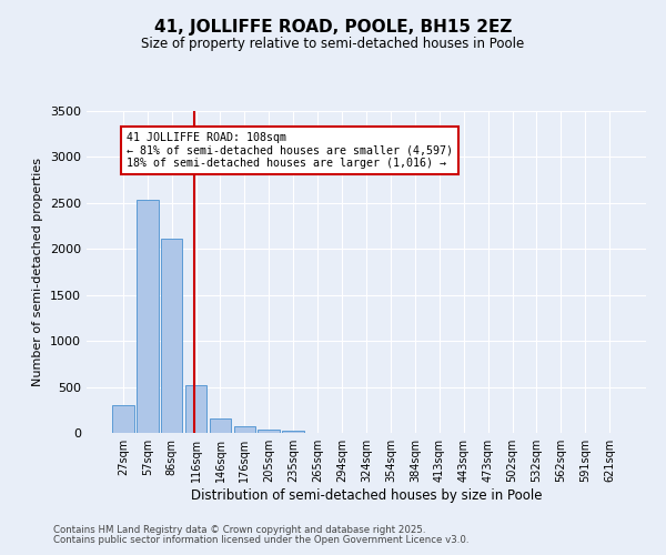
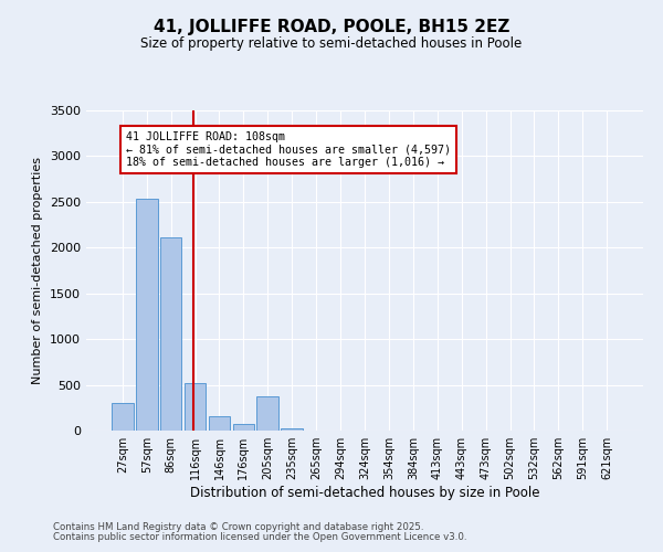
205sqm: 40 -> 380
